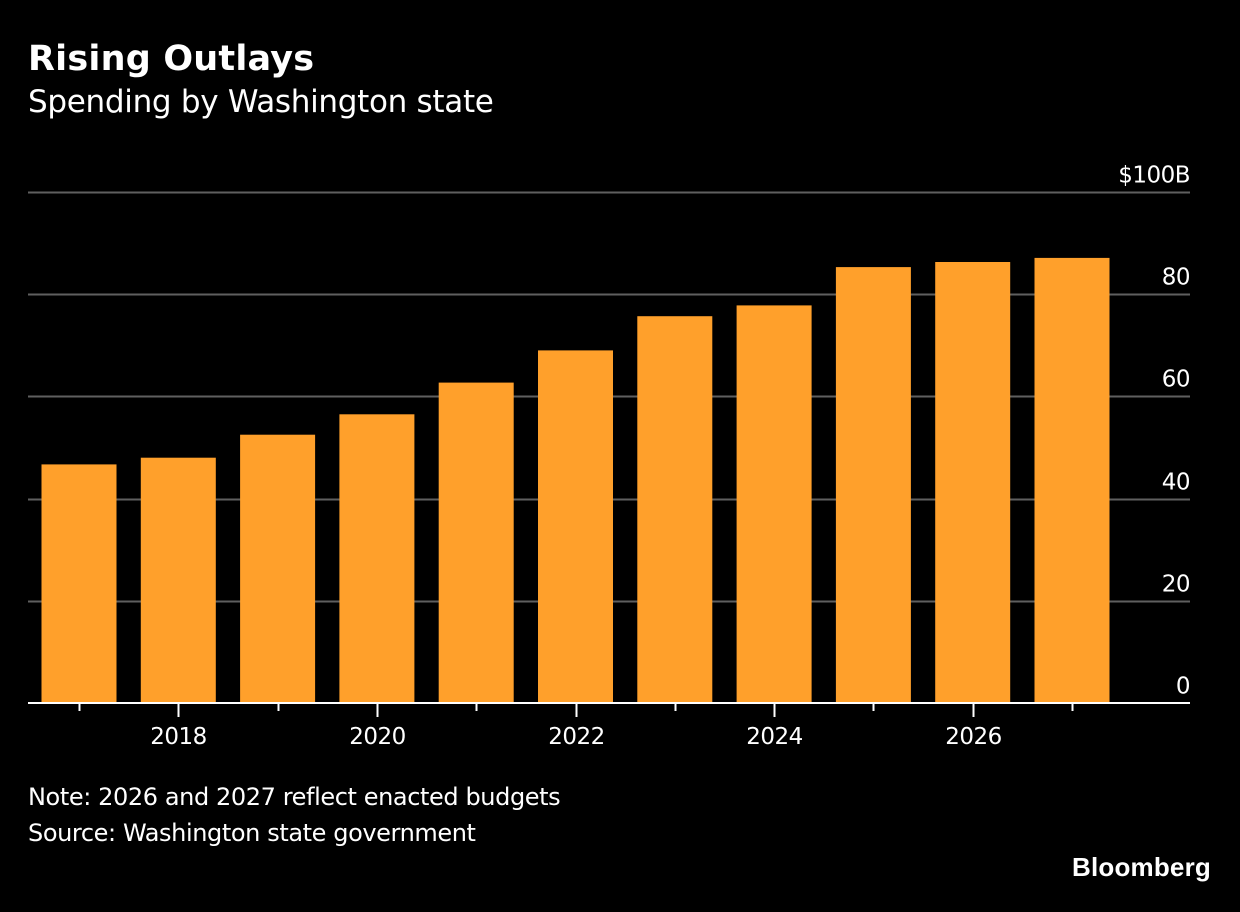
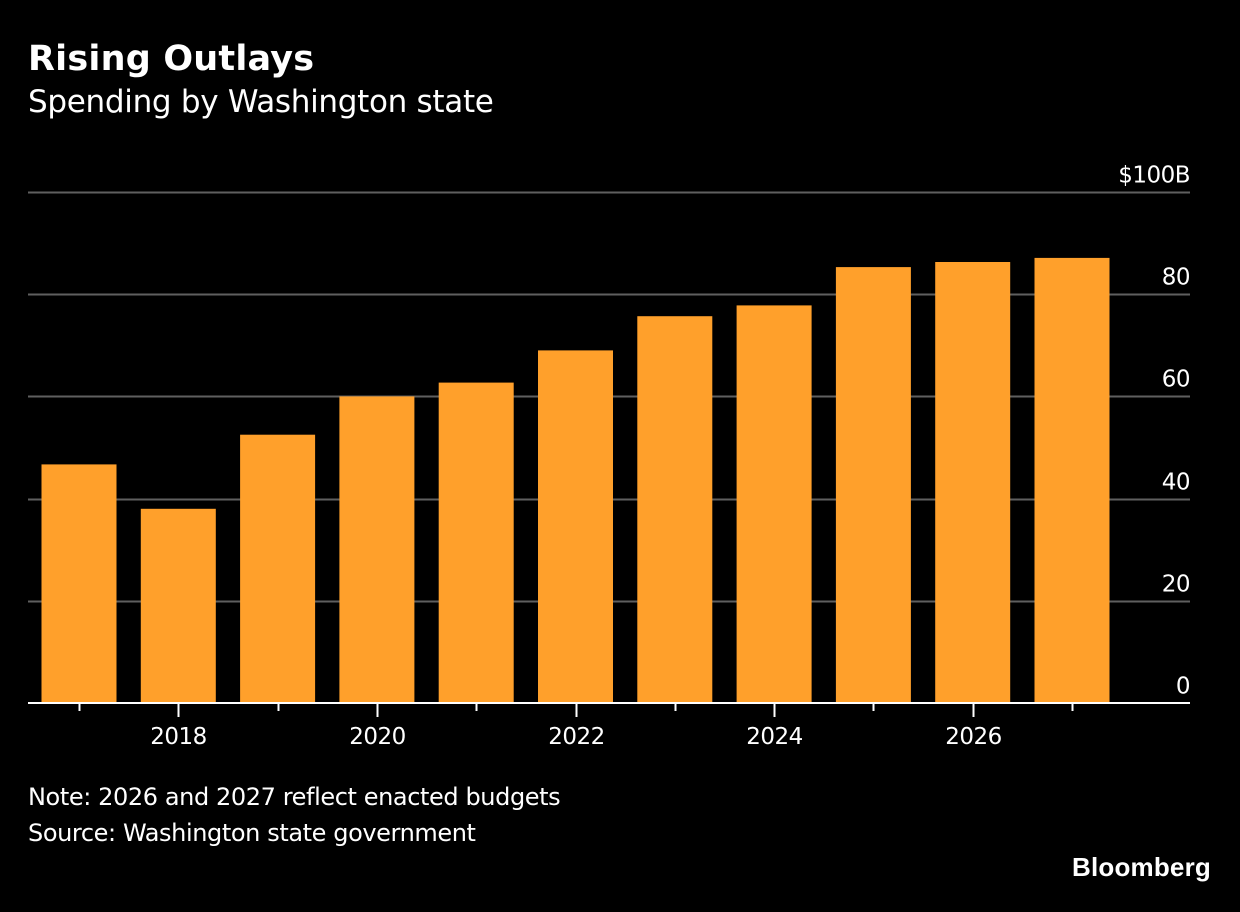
2018: $48B -> $38B
2020: $56B -> $60B
